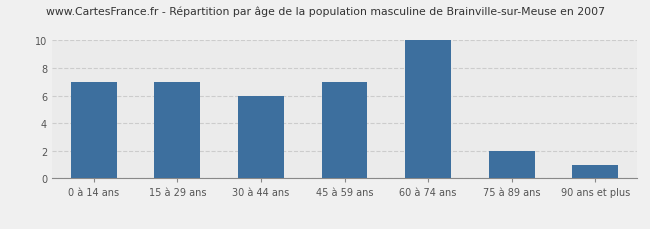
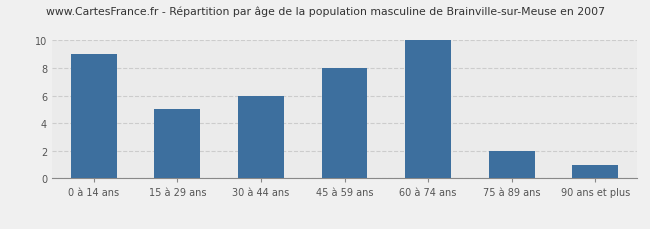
0 à 14 ans: 7 -> 9
15 à 29 ans: 7 -> 5
45 à 59 ans: 7 -> 8
